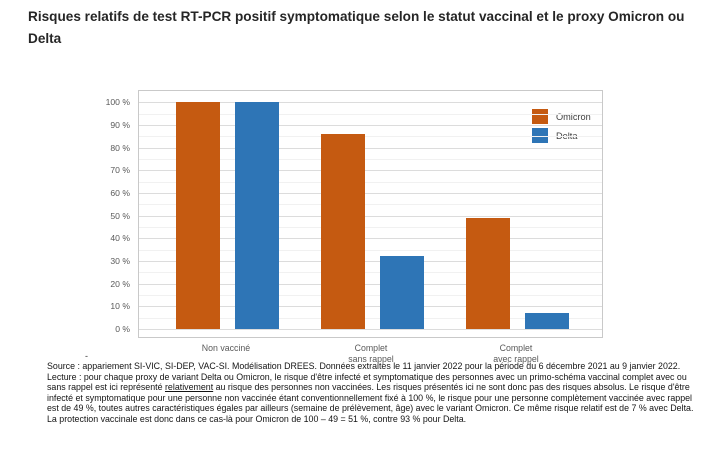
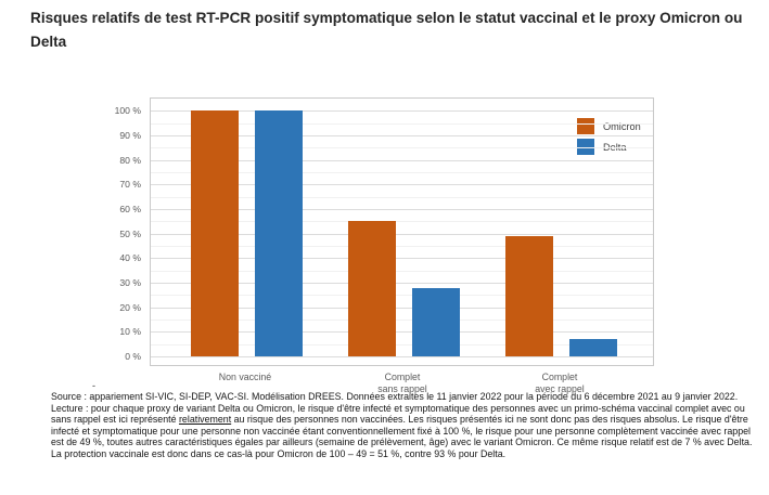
Omicron/Complet sans rappel: 86% -> 55%
Delta/Complet sans rappel: 32% -> 28%
